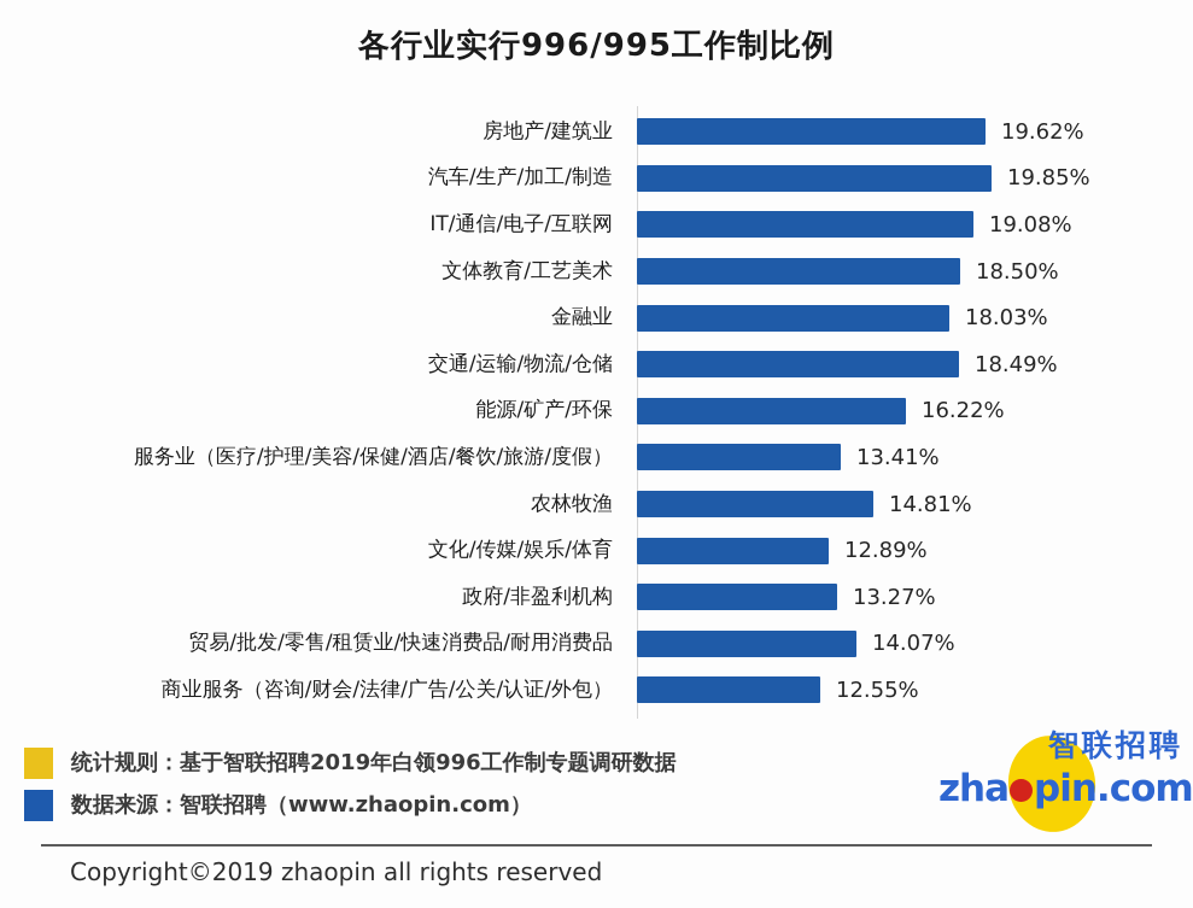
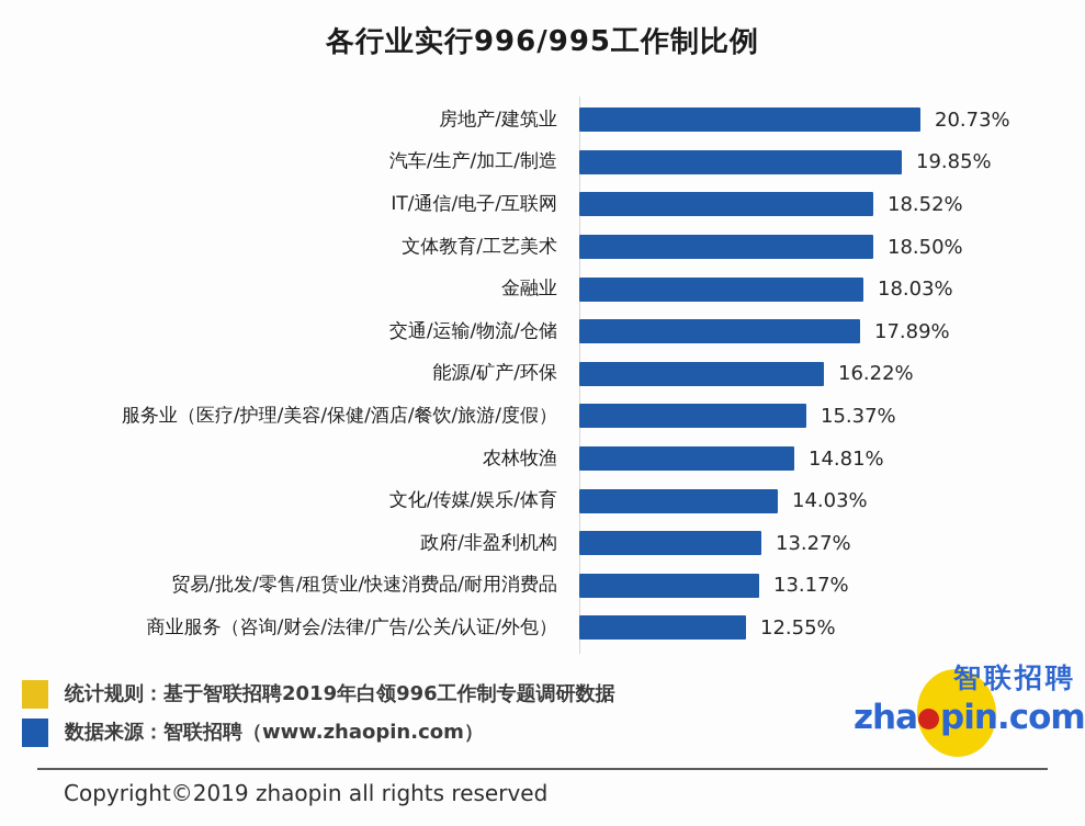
房地产/建筑业: 19.62% -> 20.73%
IT/通信/电子/互联网: 19.08% -> 18.52%
交通/运输/物流/仓储: 18.49% -> 17.89%
服务业（医疗/护理/美容/保健/酒店/餐饮/旅游/度假）: 13.41% -> 15.37%
文化/传媒/娱乐/体育: 12.89% -> 14.03%
贸易/批发/零售/租赁业/快速消费品/耐用消费品: 14.07% -> 13.17%
